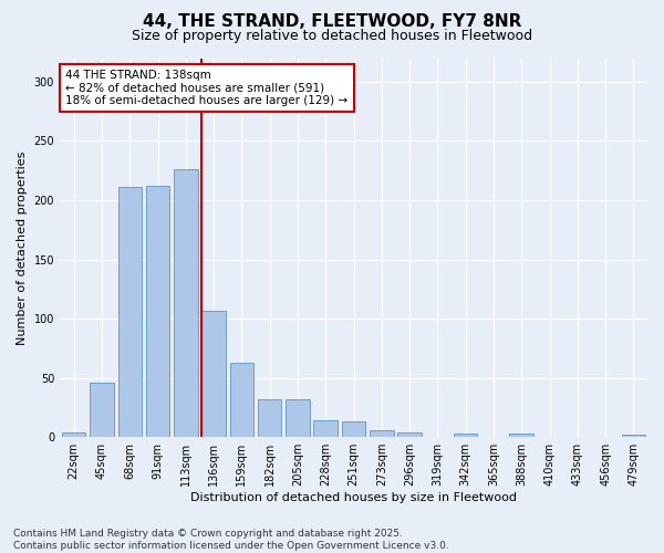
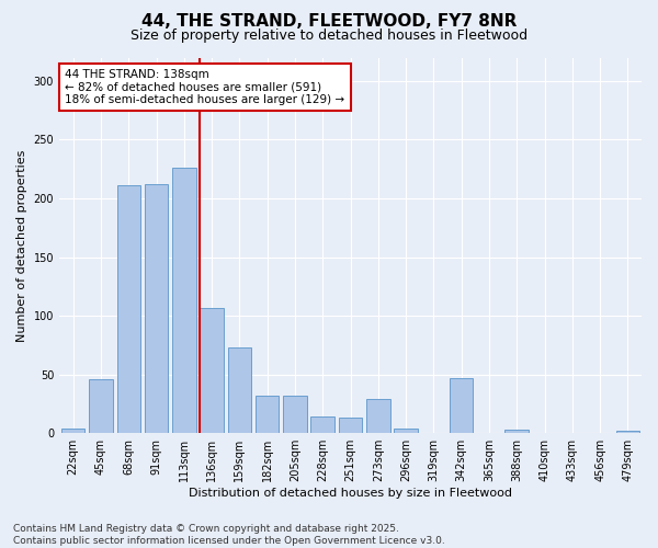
159sqm: 63 -> 73
273sqm: 6 -> 29
342sqm: 3 -> 47
